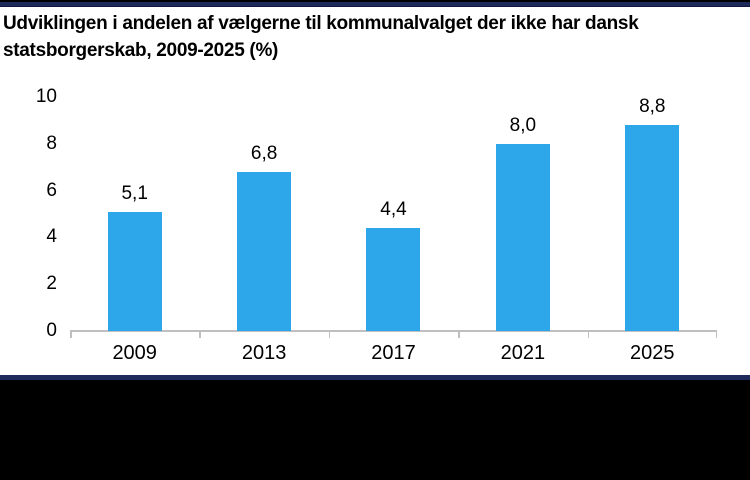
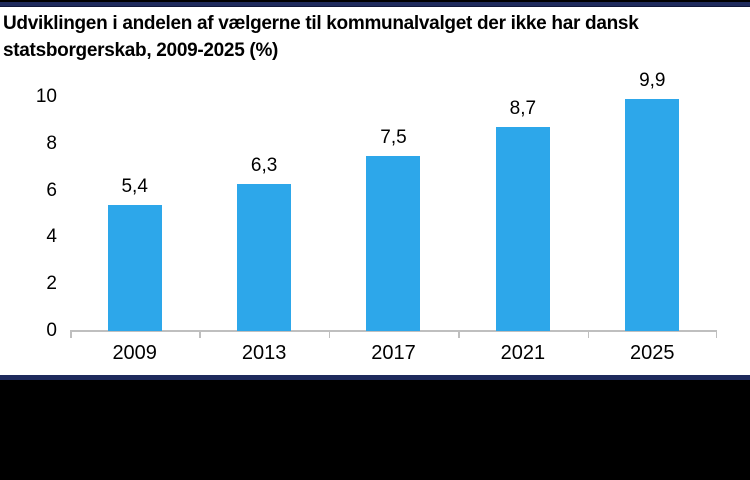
2009: 5,1 -> 5,4
2013: 6,8 -> 6,3
2017: 4,4 -> 7,5
2021: 8,0 -> 8,7
2025: 8,8 -> 9,9
